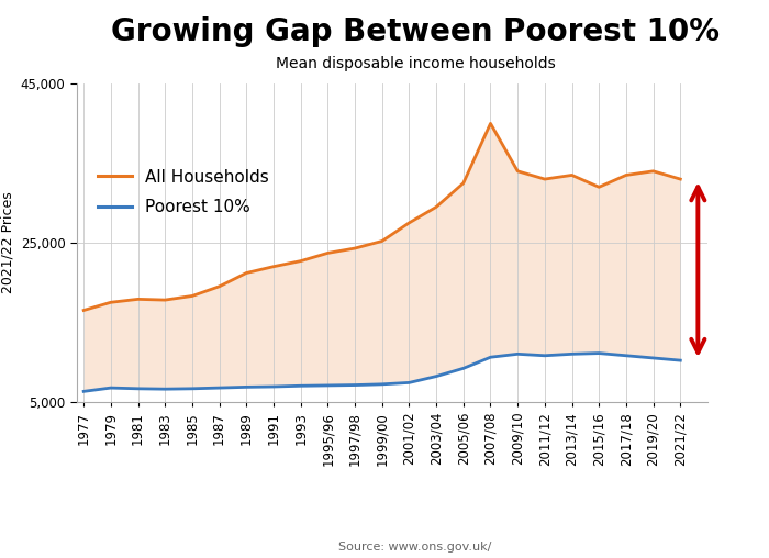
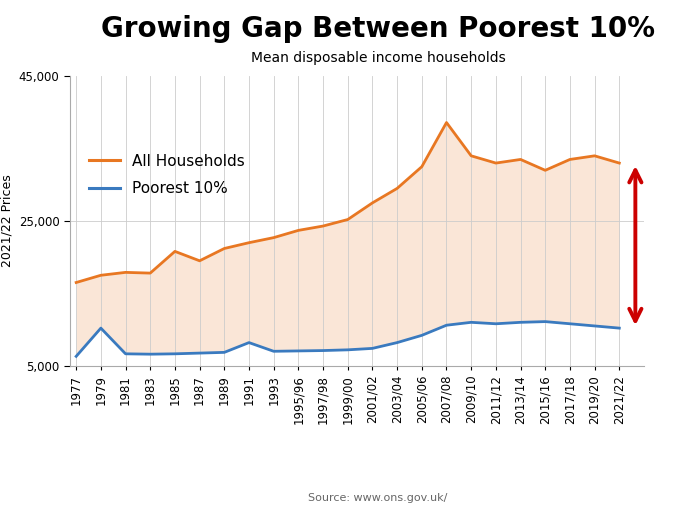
Poorest 10%/1979: 6,800 -> 10,200
All Households/1985: 18,300 -> 20,800
Poorest 10%/1991: 6,900 -> 8,200
All Households/2007/08: 40,000 -> 38,600
